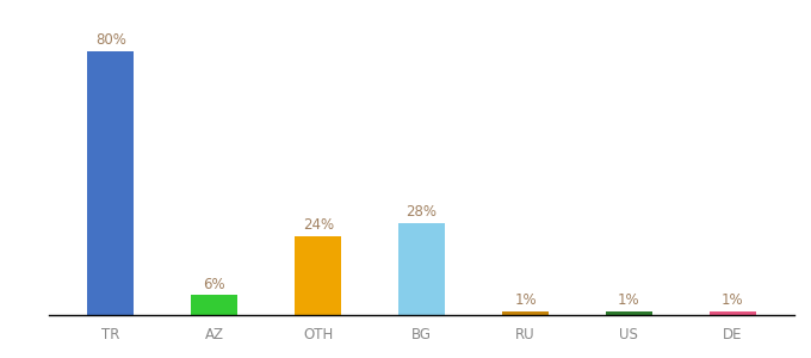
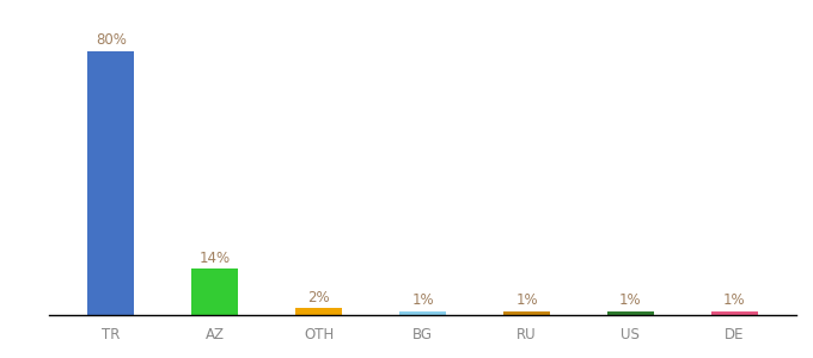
AZ: 6% -> 14%
OTH: 24% -> 2%
BG: 28% -> 1%
